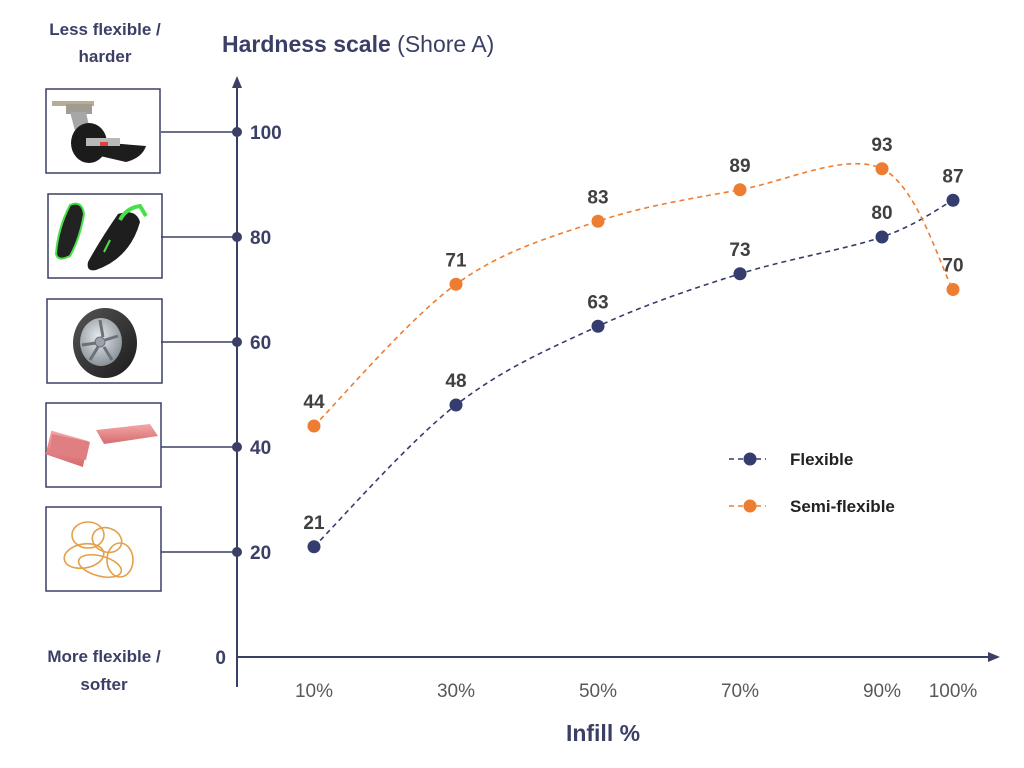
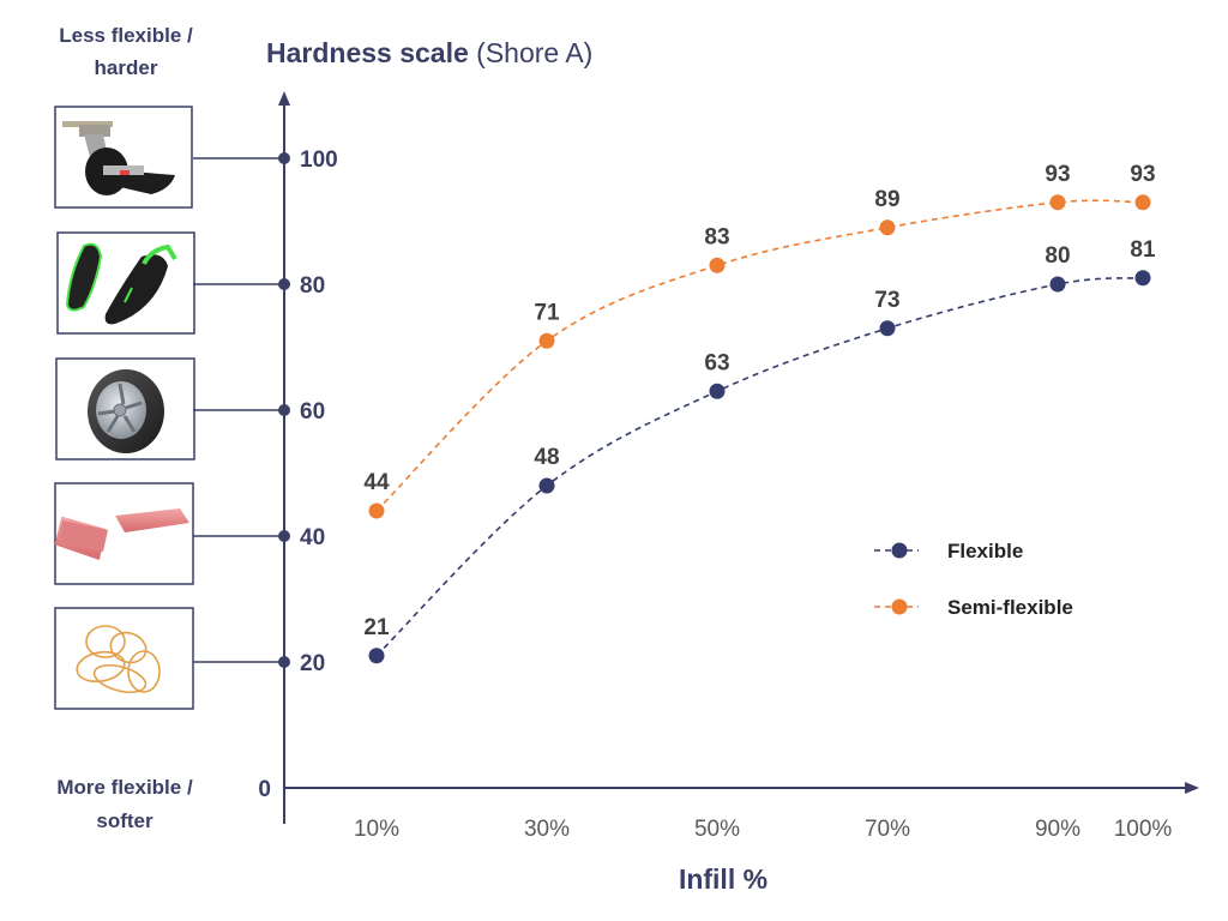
Flexible/100: 87 -> 81
Semi-flexible/100: 70 -> 93
